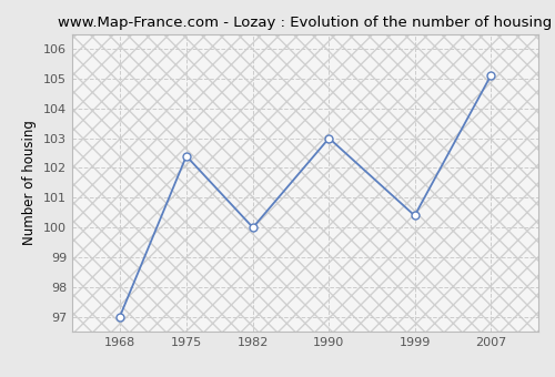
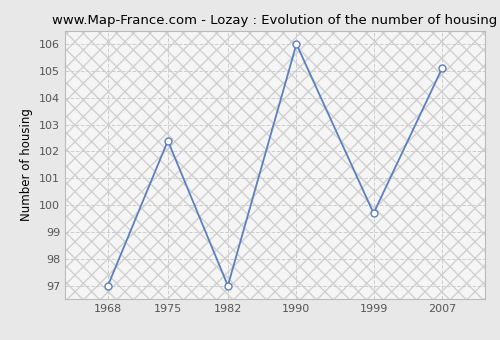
1982: 100.0 -> 97.0
1990: 103.0 -> 106.0
1999: 100.4 -> 99.7
